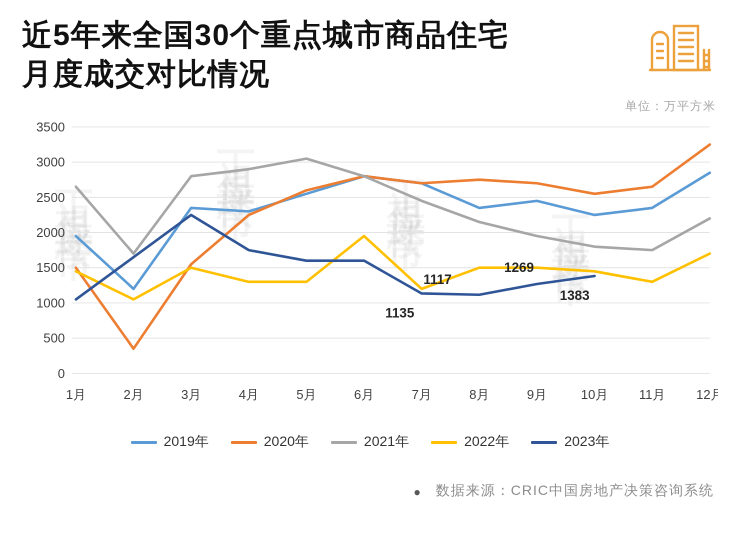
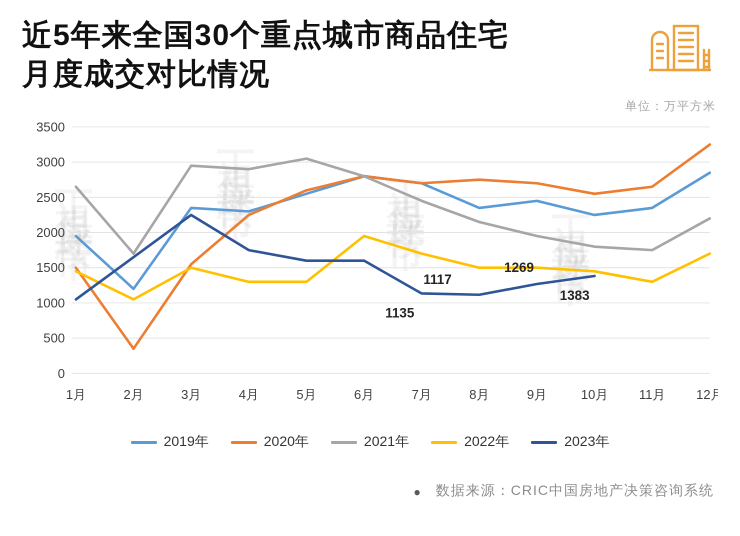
2021年/3月: 2800 -> 3000
2022年/7月: 1200 -> 1700
